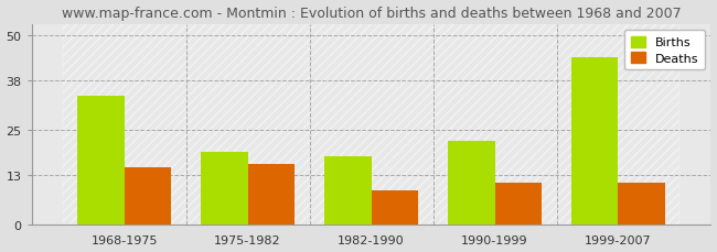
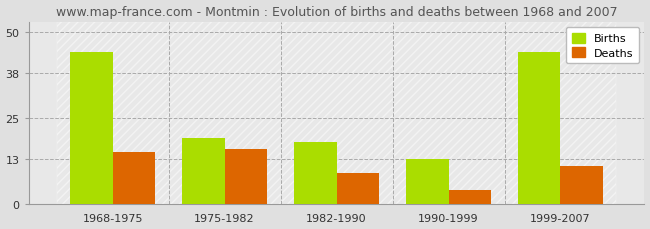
Births/1968-1975: 34 -> 44
Births/1990-1999: 22 -> 13
Deaths/1990-1999: 11 -> 4
